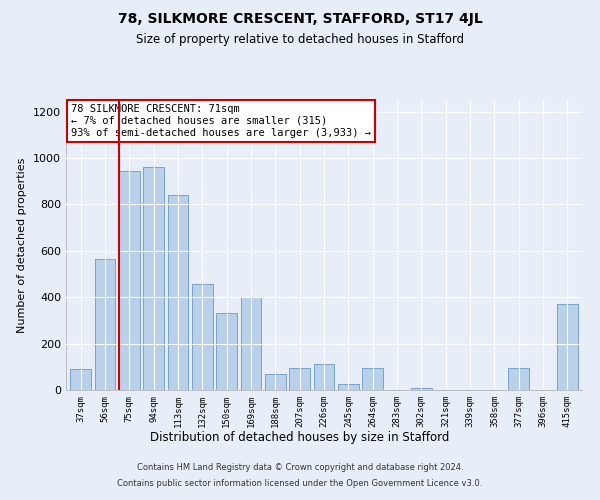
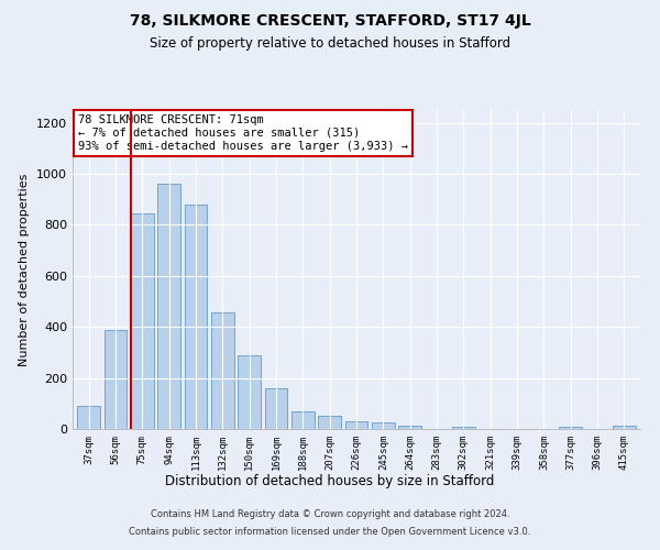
56sqm: 565 -> 390
75sqm: 945 -> 845
113sqm: 840 -> 880
150sqm: 330 -> 290
169sqm: 400 -> 160
207sqm: 95 -> 50
226sqm: 110 -> 30
264sqm: 95 -> 15
377sqm: 95 -> 10
415sqm: 370 -> 15
